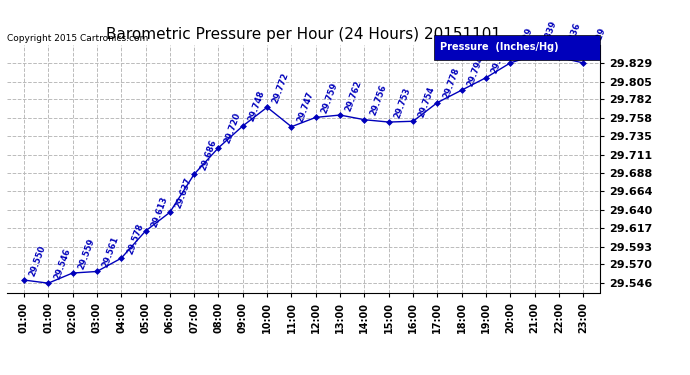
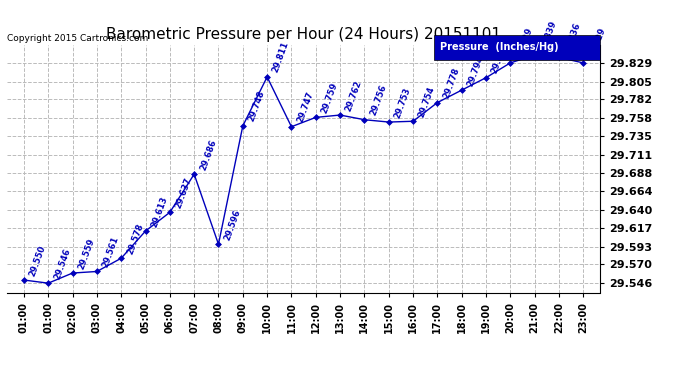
08:00: 29.720 -> 29.596
10:00: 29.772 -> 29.811
